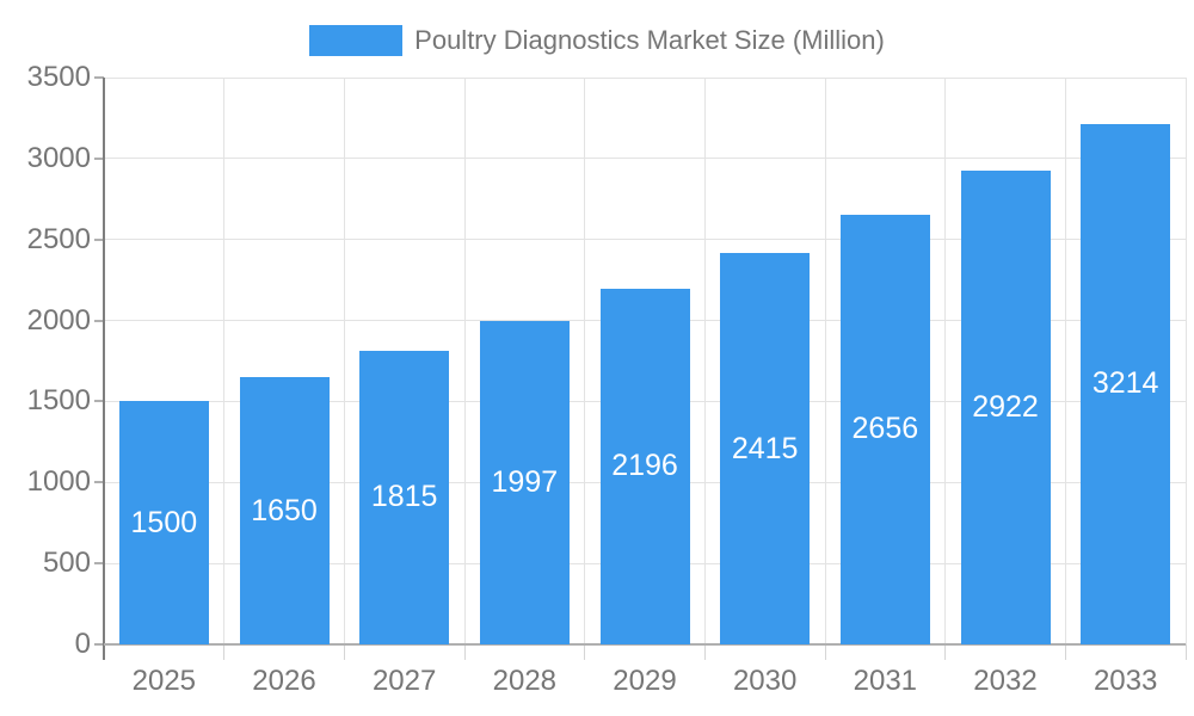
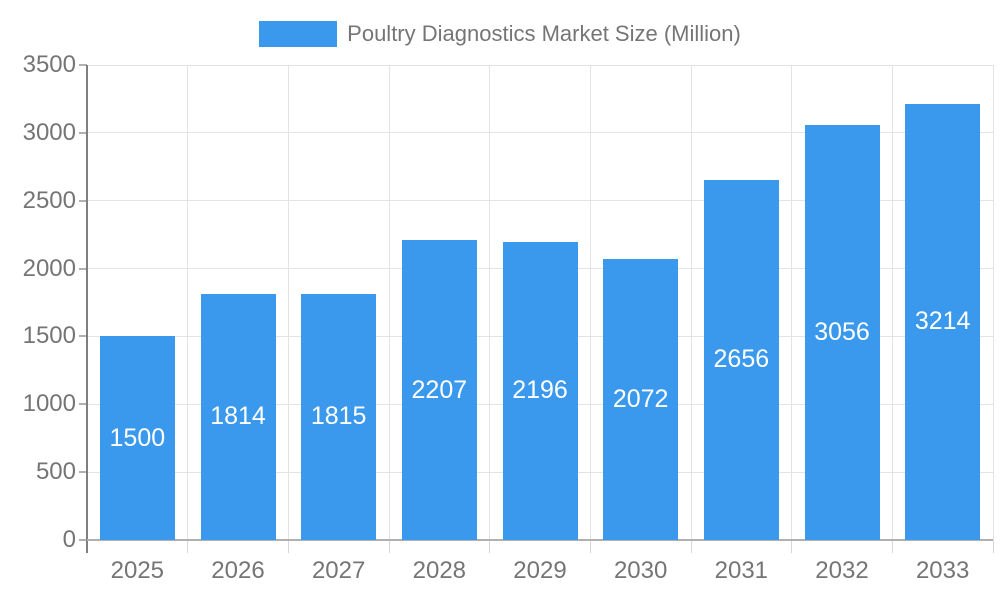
2026: 1650 -> 1814
2028: 1997 -> 2207
2030: 2415 -> 2072
2032: 2922 -> 3056
